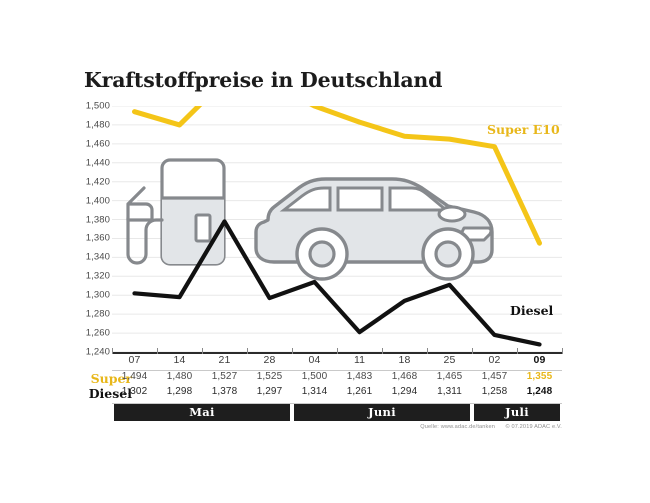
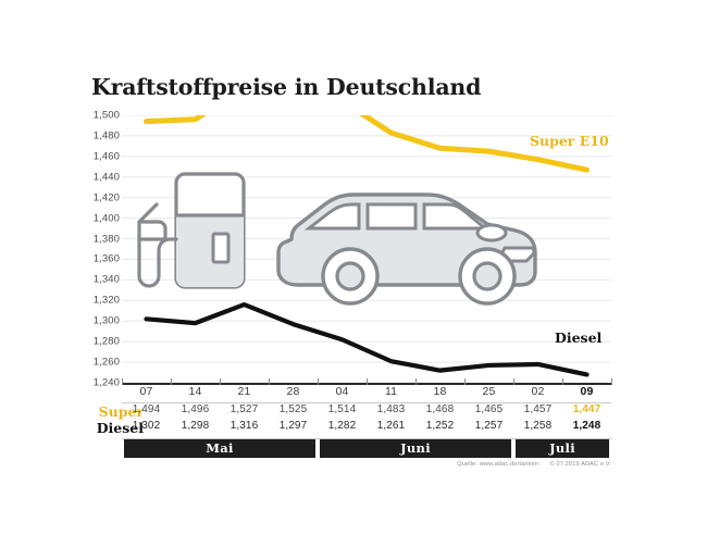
Super E10/14: 1,480 -> 1,496
Diesel/21: 1,378 -> 1,316
Super E10/04: 1,500 -> 1,514
Diesel/04: 1,314 -> 1,282
Diesel/18: 1,294 -> 1,252
Diesel/25: 1,311 -> 1,257
Super E10/09: 1,355 -> 1,447
